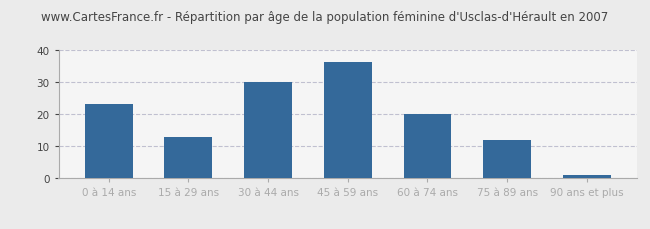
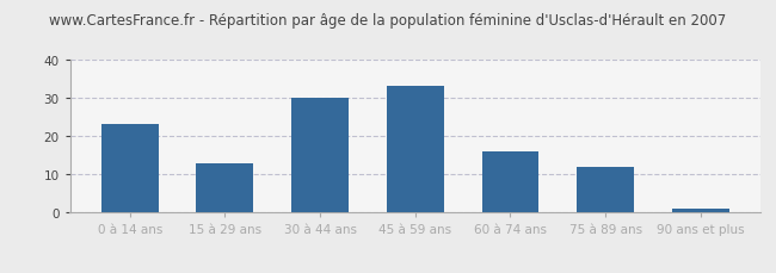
45 à 59 ans: 36 -> 33
60 à 74 ans: 20 -> 16
